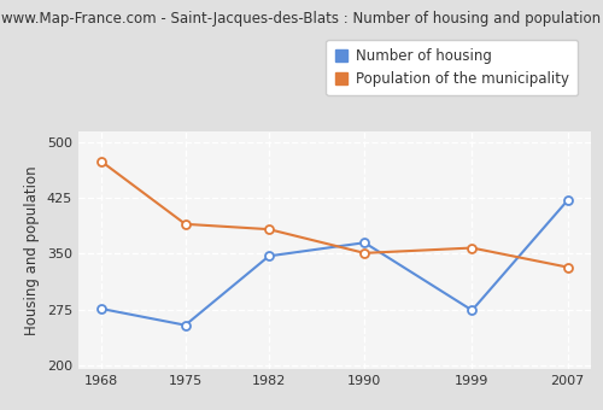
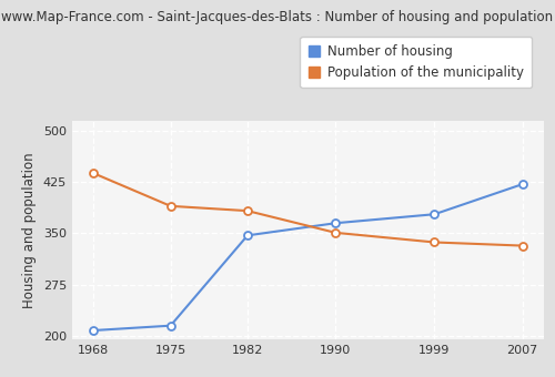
Number of housing/1968: 276 -> 208
Population of the municipality/1968: 474 -> 438
Number of housing/1975: 254 -> 215
Number of housing/1999: 274 -> 378
Population of the municipality/1999: 358 -> 337
